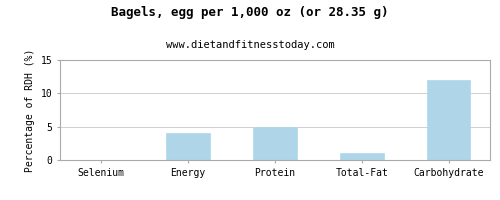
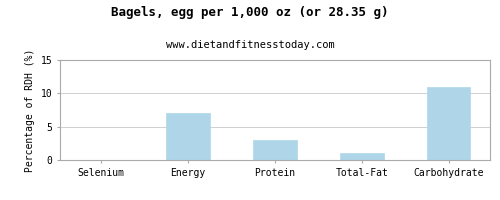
Energy: 4 -> 7
Protein: 5 -> 3
Carbohydrate: 12 -> 11
